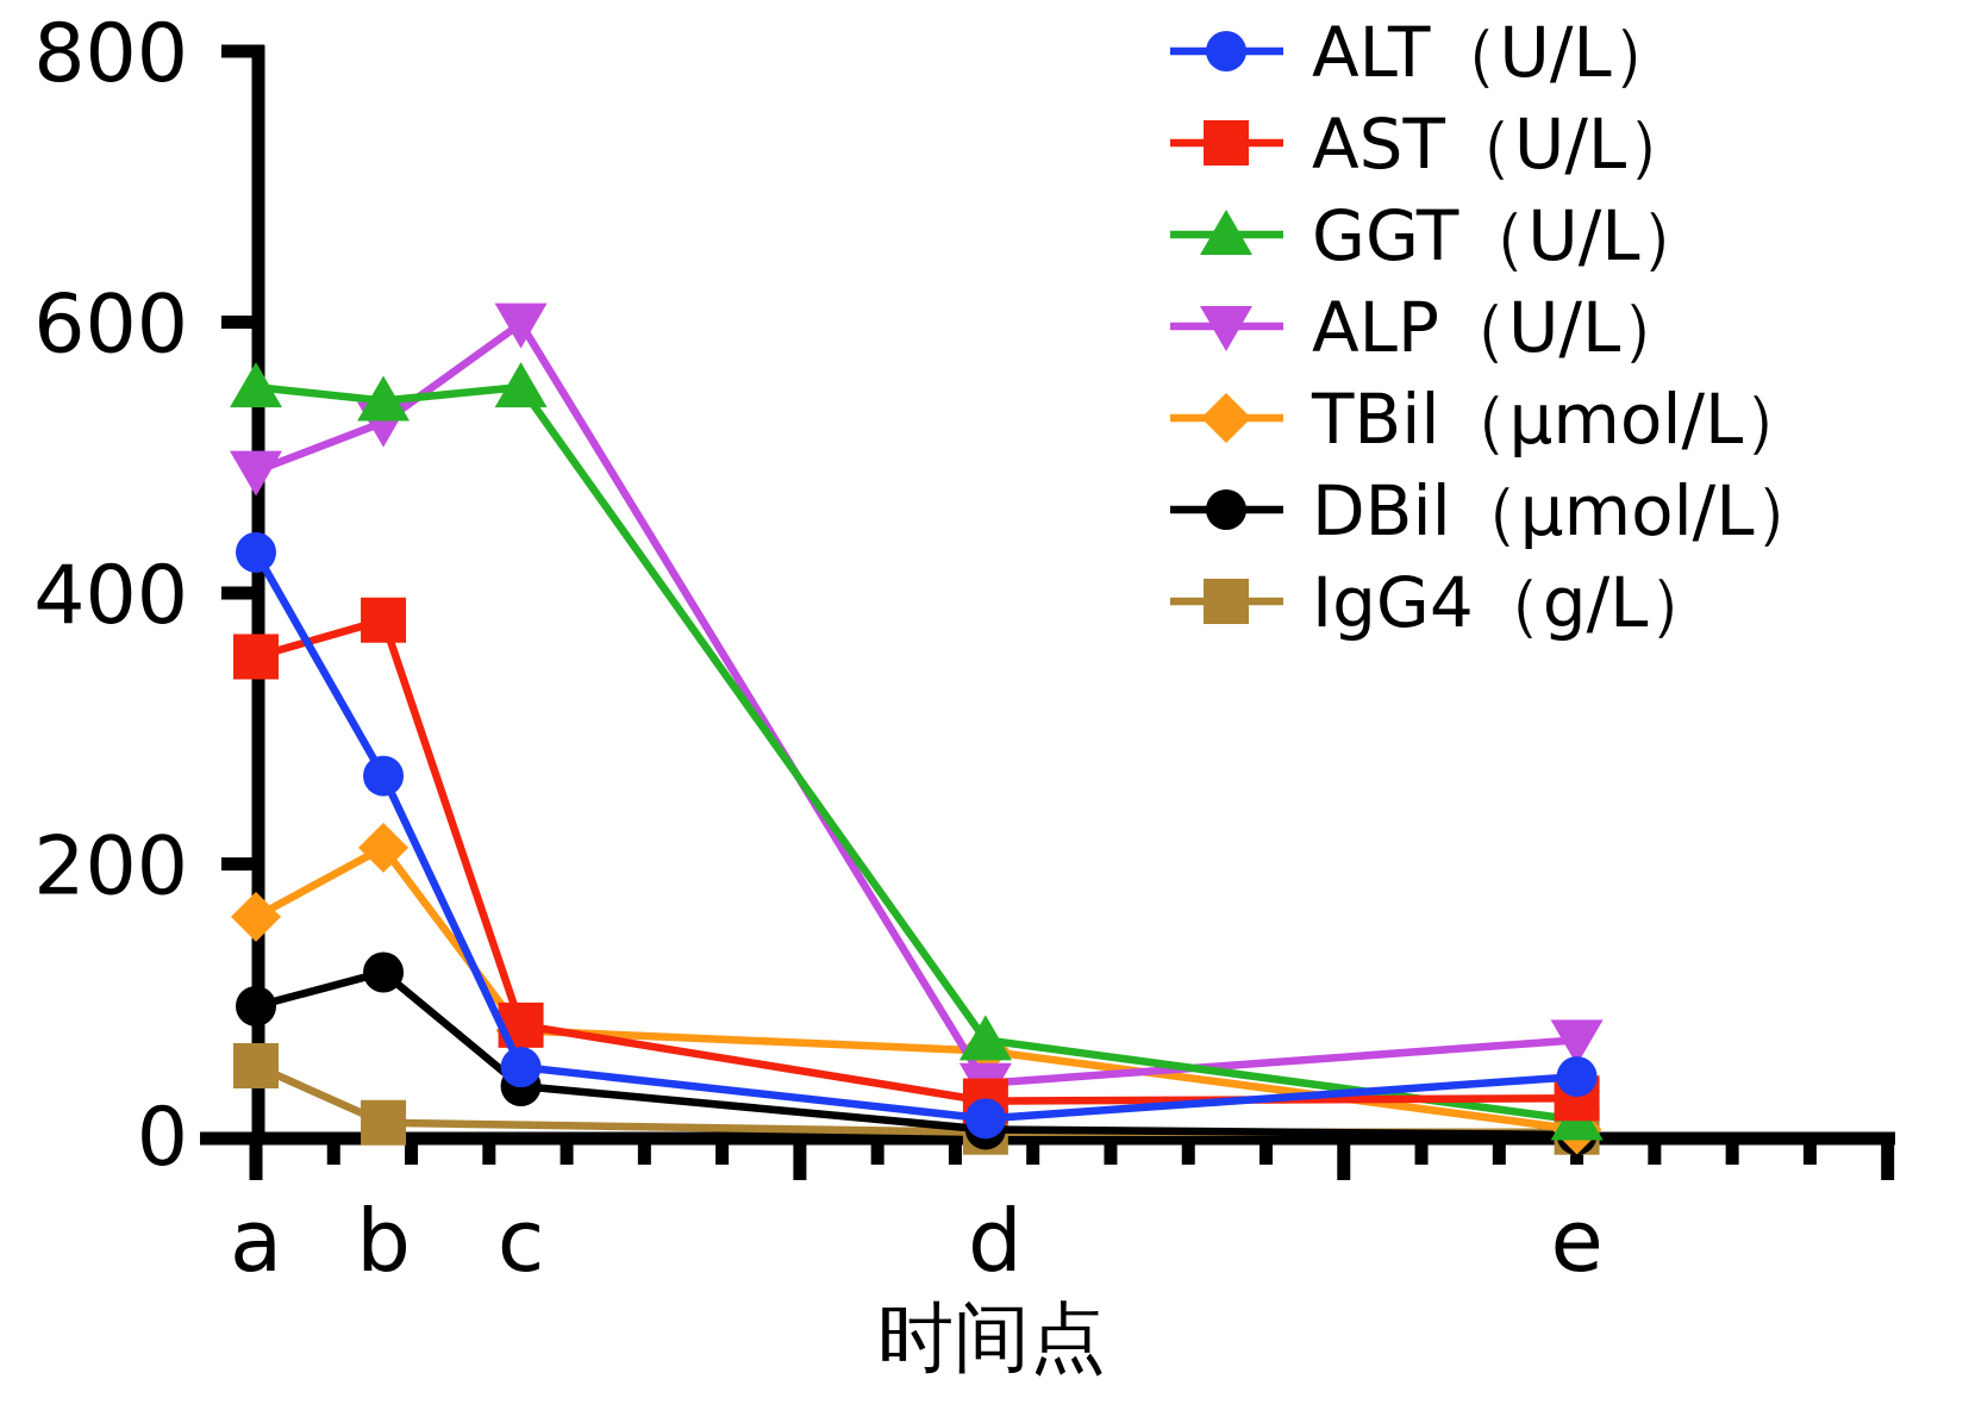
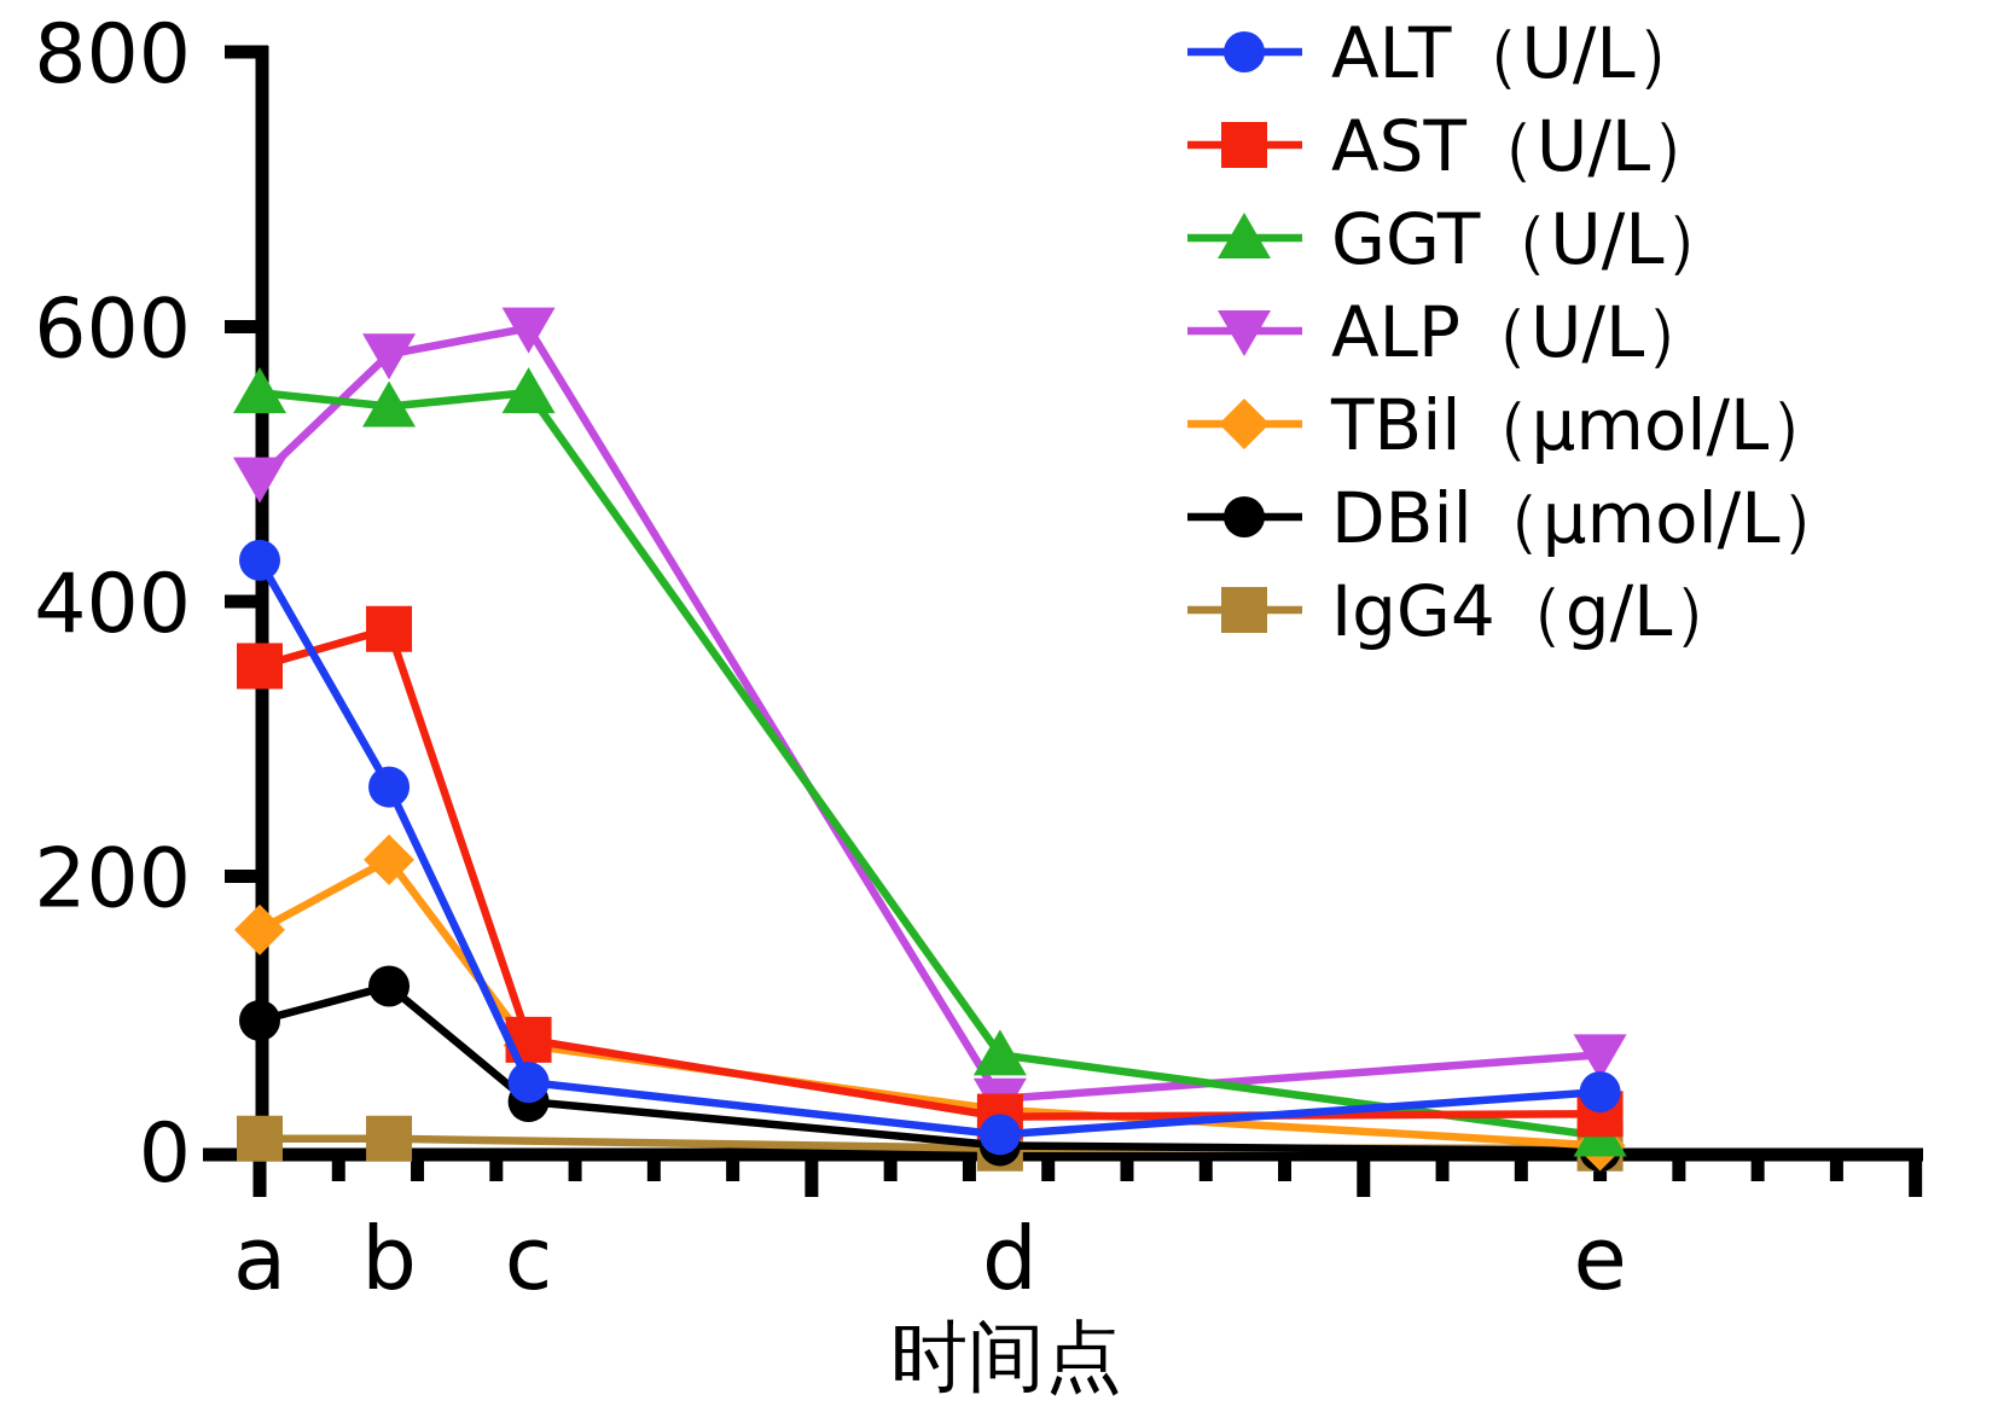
IgG4（g/L）/a: 51 -> 9
ALP（U/L）/b: 526 -> 580
TBil（μmol/L）/d: 62 -> 30
